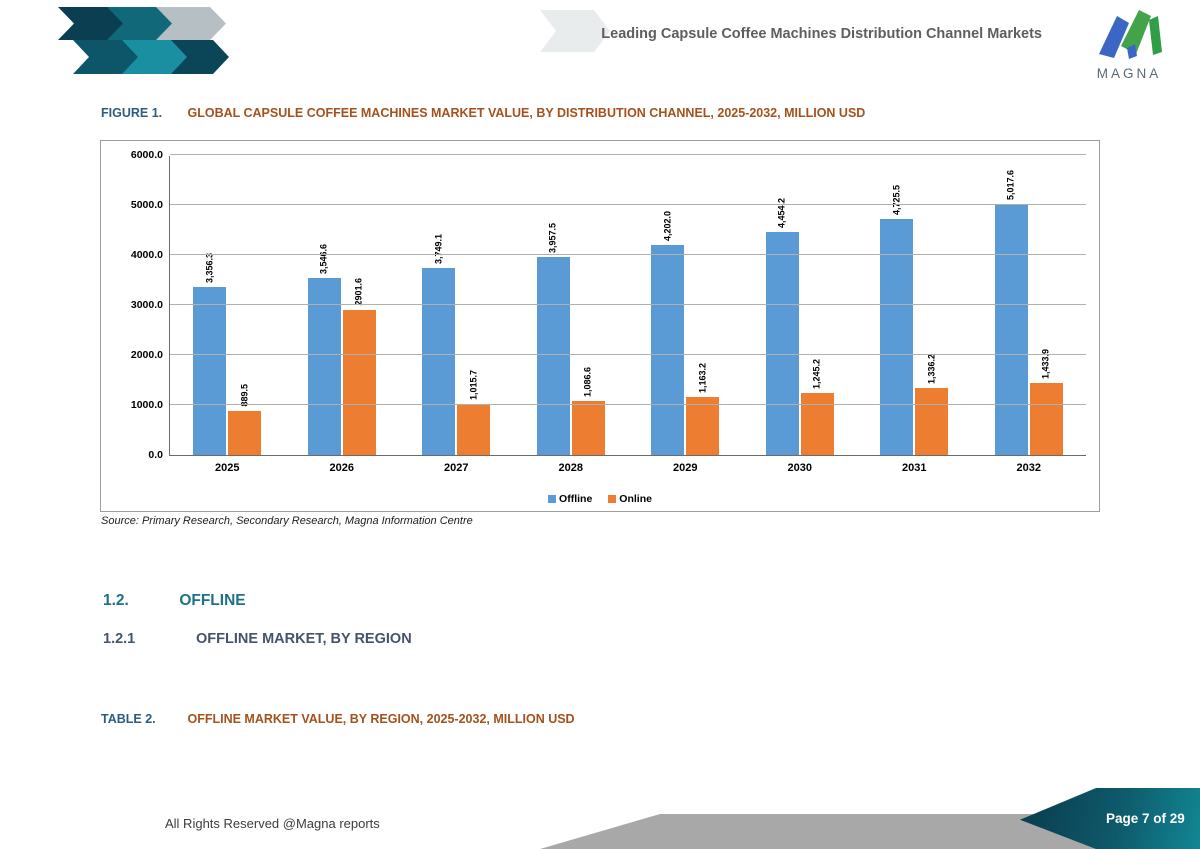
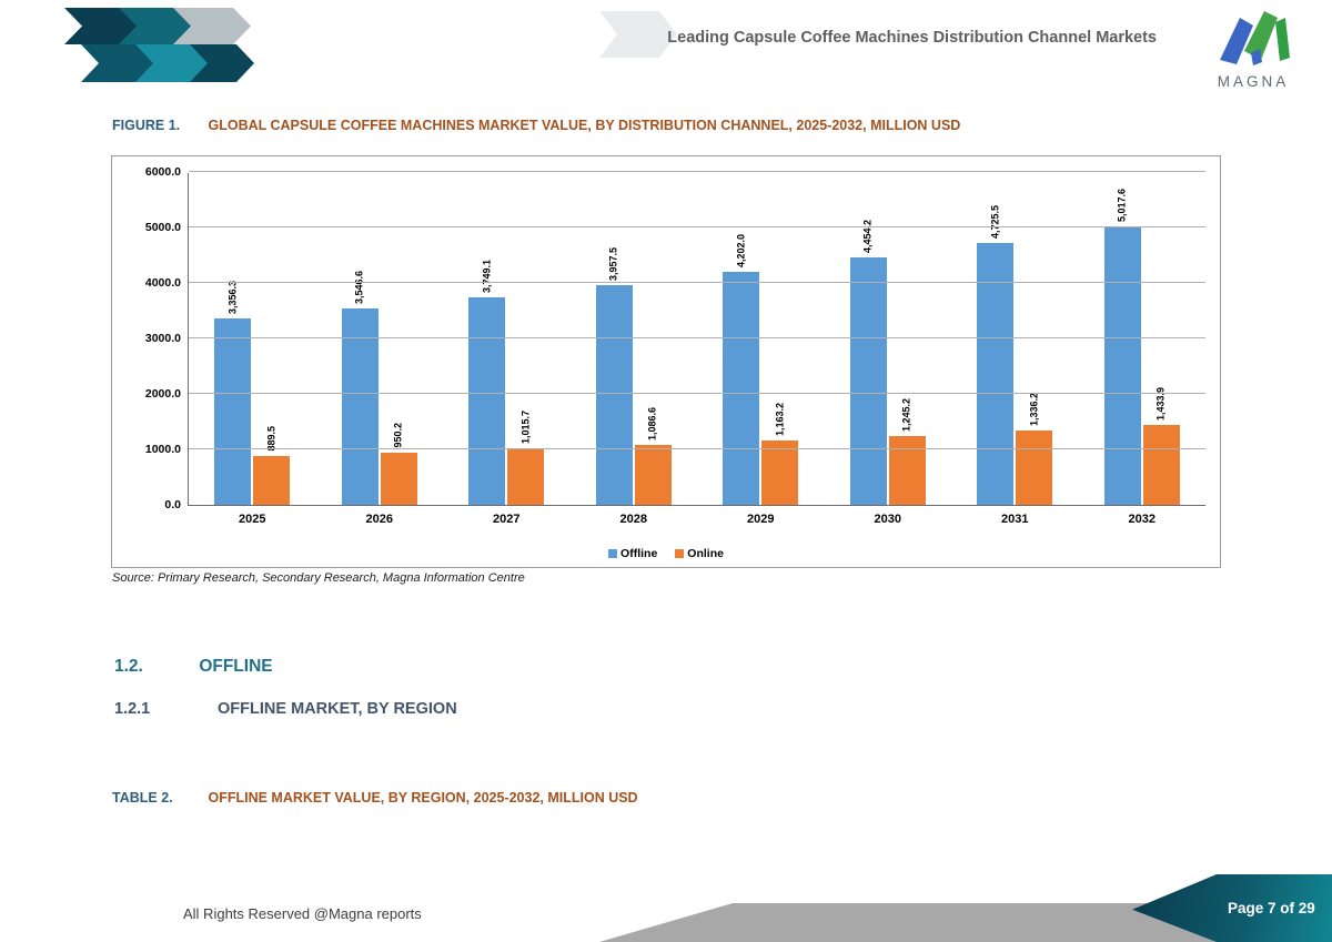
Online/2026: 2901.6 -> 950.2
